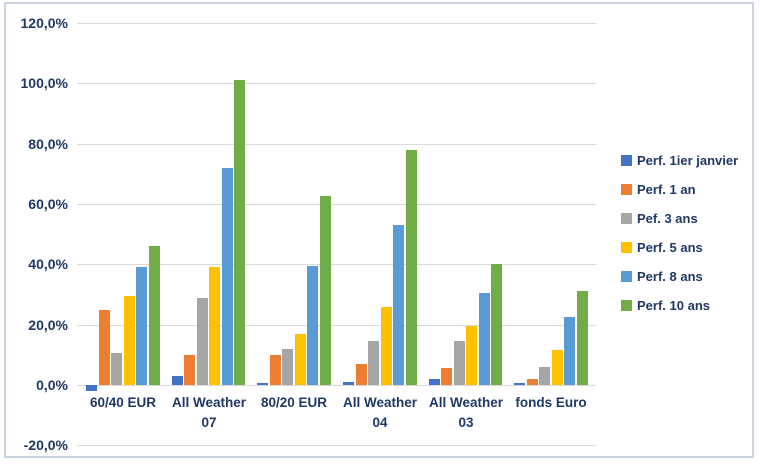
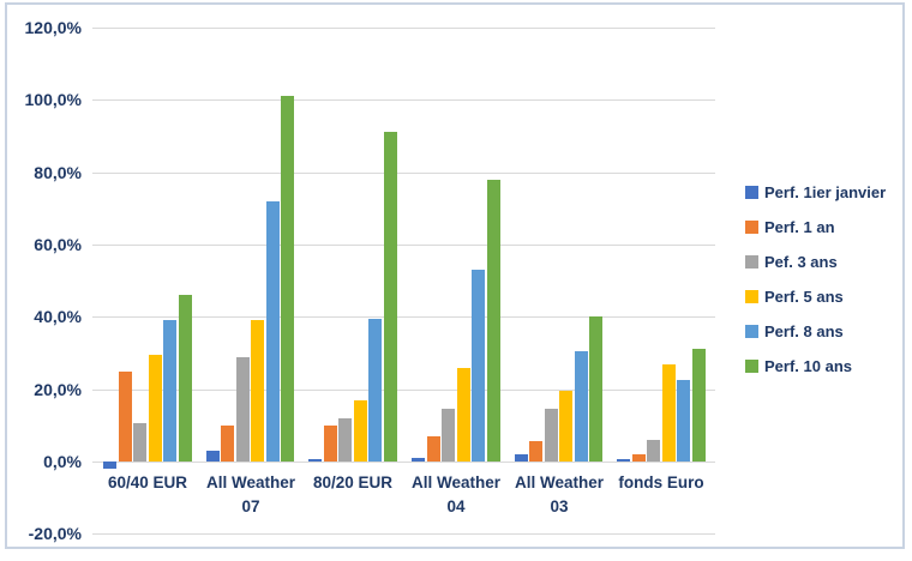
Perf. 10 ans/80/20 EUR: 62% -> 91%
Perf. 5 ans/fonds Euro: 12% -> 27%
